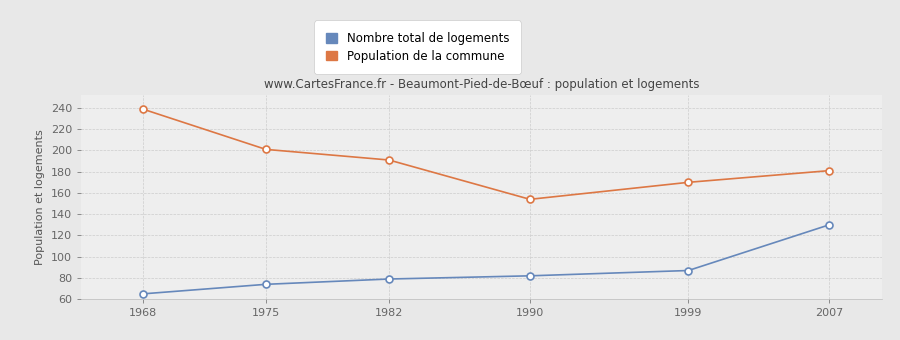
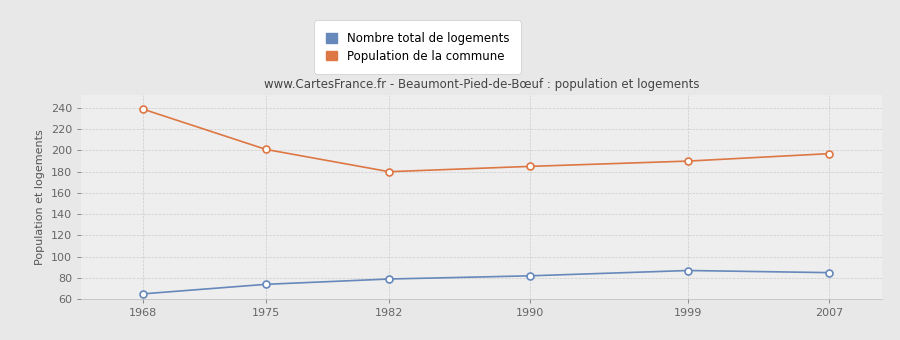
Population de la commune/1982: 191 -> 180
Population de la commune/1990: 154 -> 185
Population de la commune/1999: 170 -> 190
Nombre total de logements/2007: 130 -> 85
Population de la commune/2007: 181 -> 197
